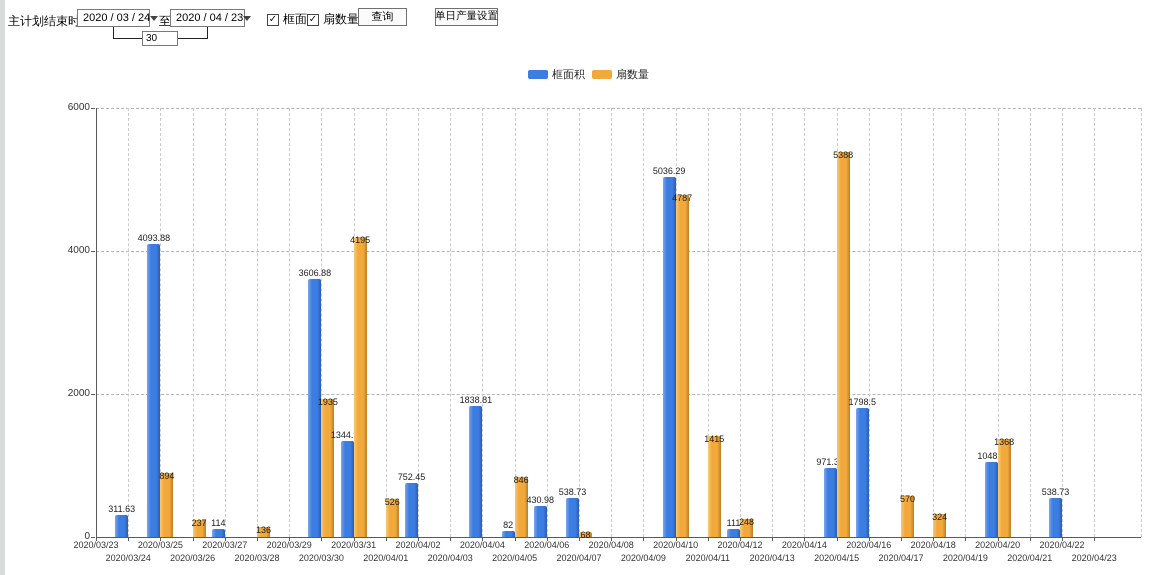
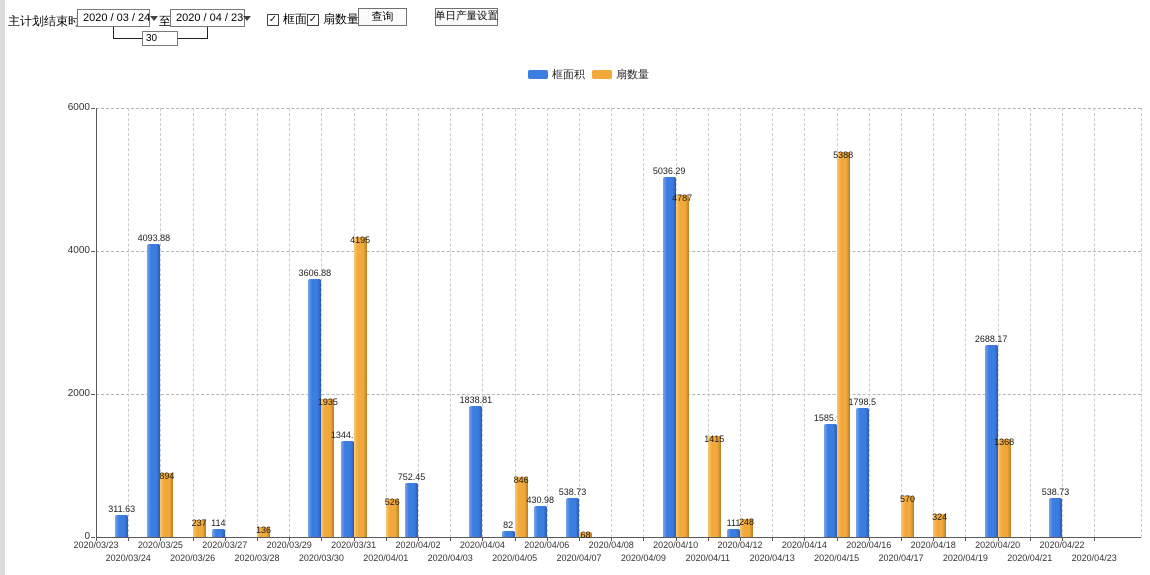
框面积/2020/04/15: 971.32 -> 1585.96
框面积/2020/04/20: 1048.1 -> 2688.17
